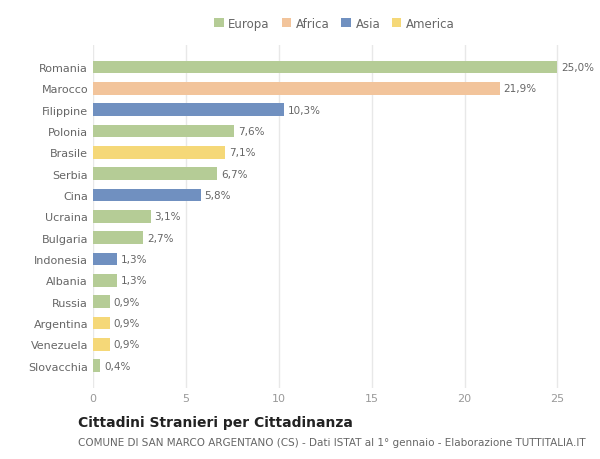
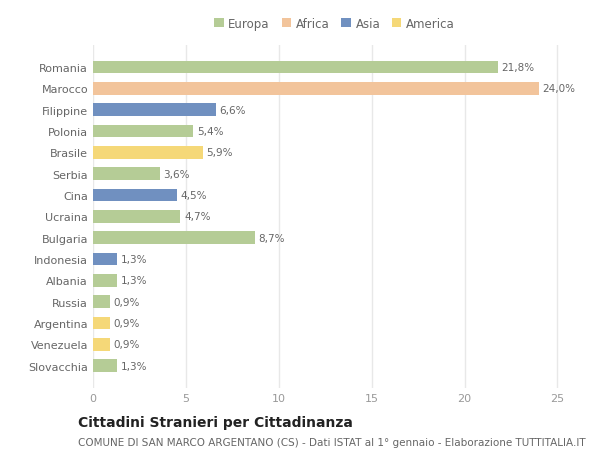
Romania: 25,0% -> 21,8%
Marocco: 21,9% -> 24,0%
Filippine: 10,3% -> 6,6%
Polonia: 7,6% -> 5,4%
Brasile: 7,1% -> 5,9%
Serbia: 6,7% -> 3,6%
Cina: 5,8% -> 4,5%
Ucraina: 3,1% -> 4,7%
Bulgaria: 2,7% -> 8,7%
Slovacchia: 0,4% -> 1,3%
